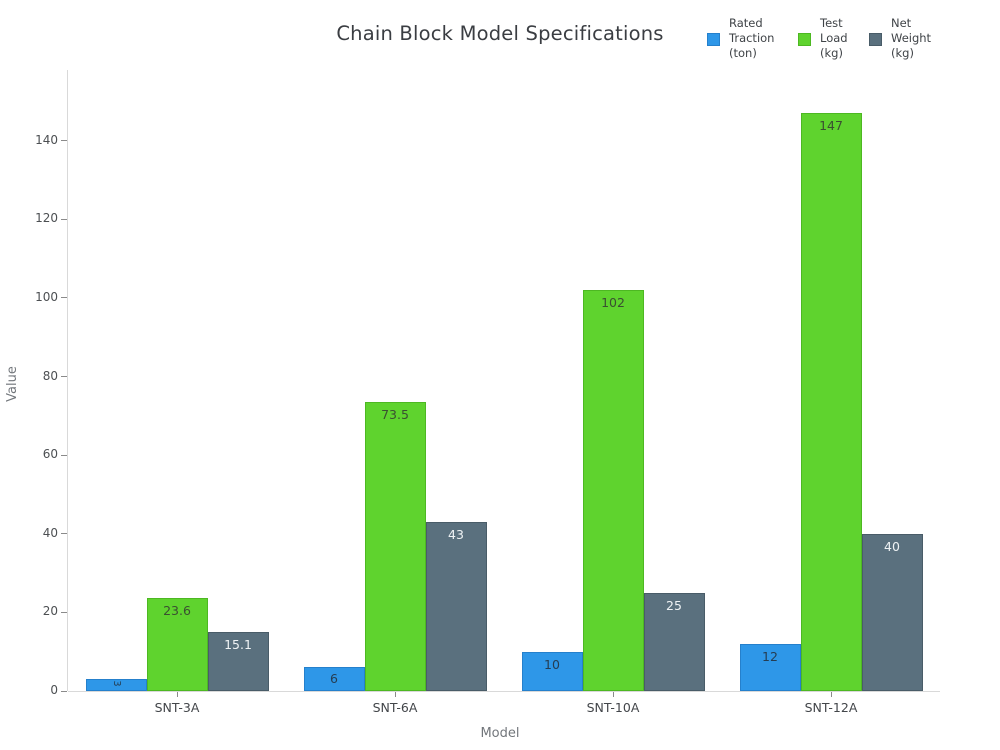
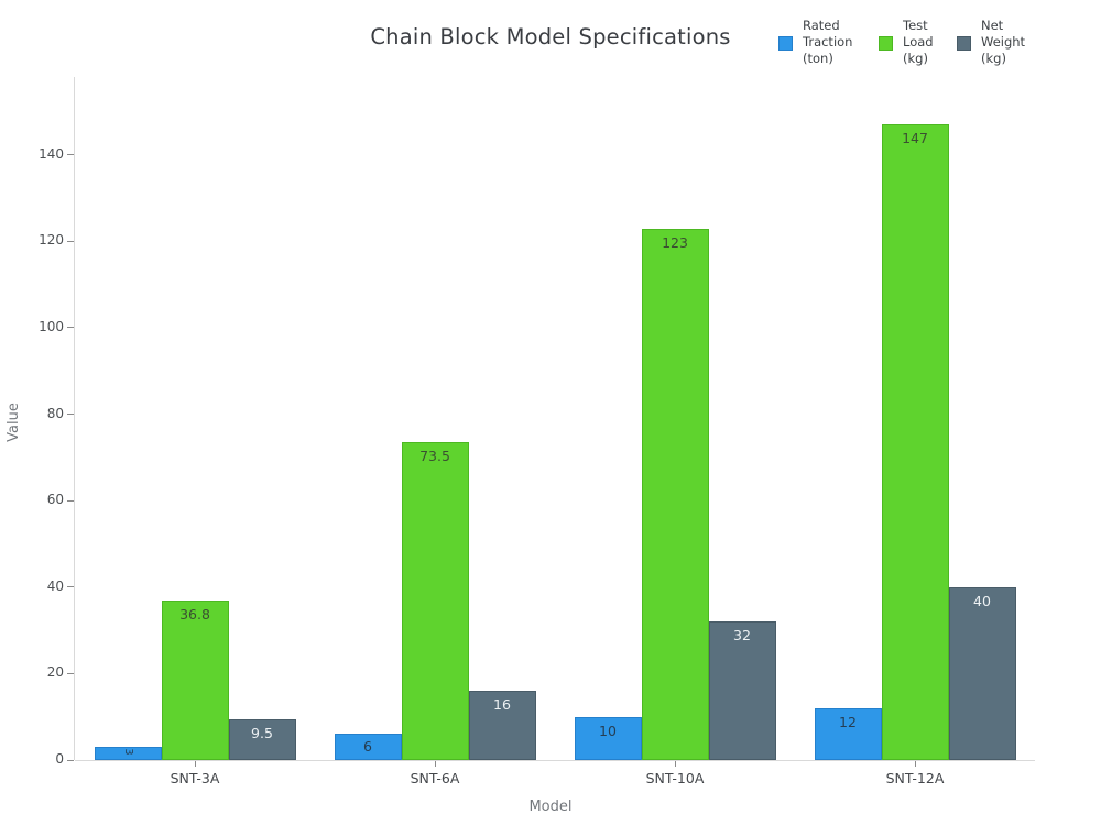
Test Load (kg)/SNT-3A: 23.6 -> 36.8
Net Weight (kg)/SNT-3A: 15.1 -> 9.5
Net Weight (kg)/SNT-6A: 43 -> 16
Test Load (kg)/SNT-10A: 102 -> 123
Net Weight (kg)/SNT-10A: 25 -> 32
